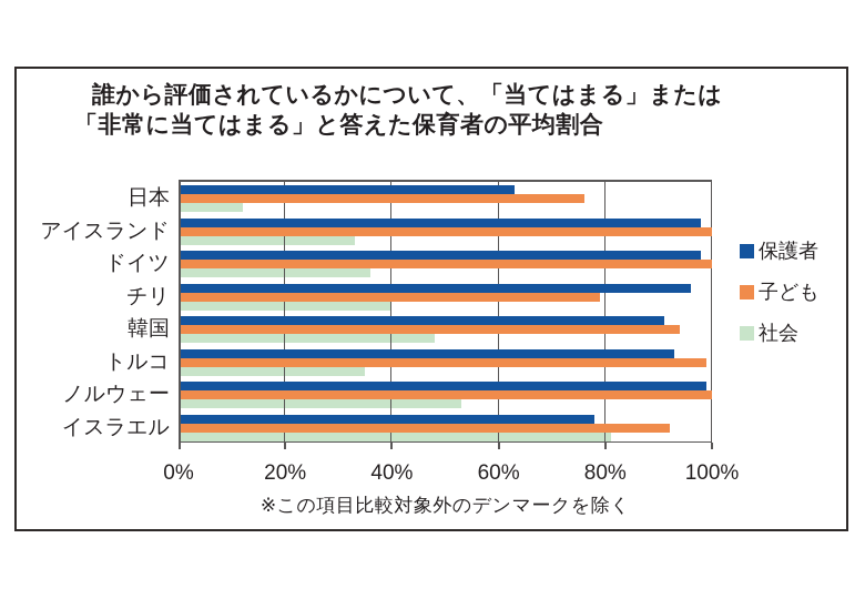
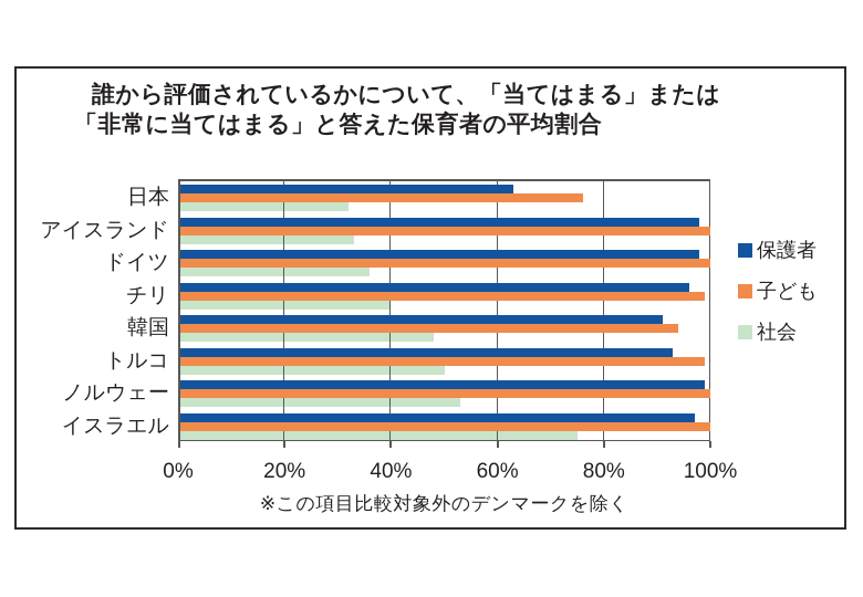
社会/日本: 12% -> 32%
子ども/チリ: 79% -> 99%
社会/トルコ: 35% -> 50%
保護者/イスラエル: 78% -> 97%
子ども/イスラエル: 92% -> 100%
社会/イスラエル: 81% -> 75%
